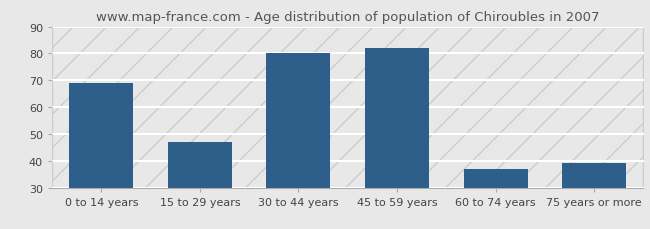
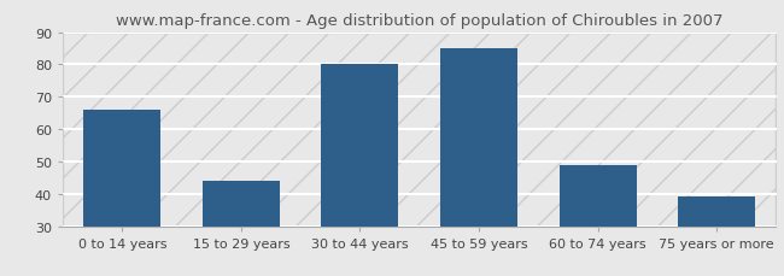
0 to 14 years: 69 -> 66
15 to 29 years: 47 -> 44
45 to 59 years: 82 -> 85
60 to 74 years: 37 -> 49
